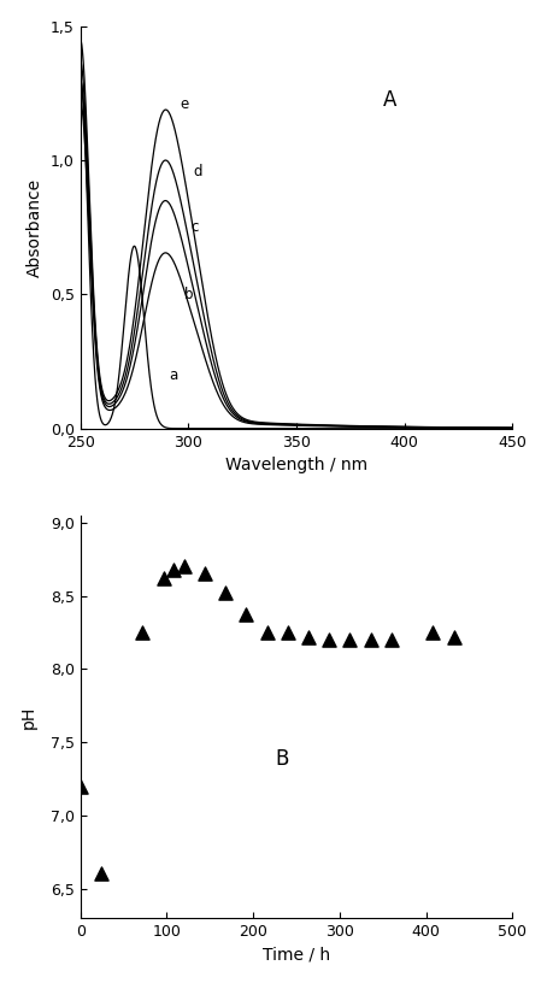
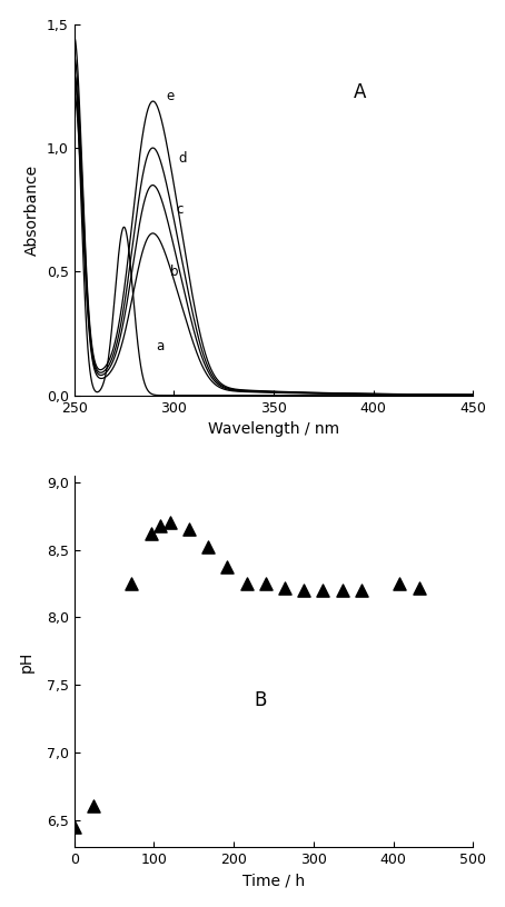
0: 7,20 -> 6,45
